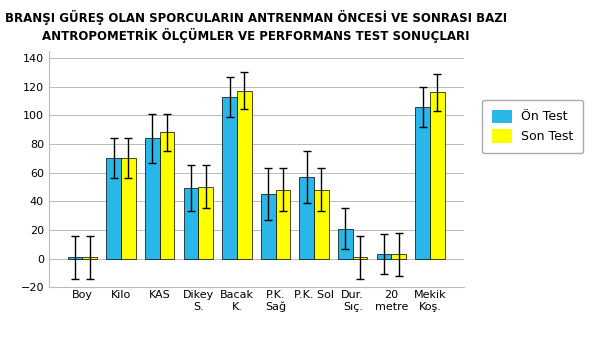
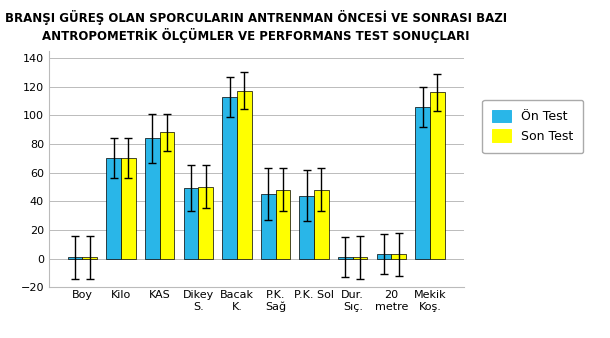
Ön Test/P.K. Sol: 57 -> 44
Ön Test/Dur. Sıç.: 21 -> 1
